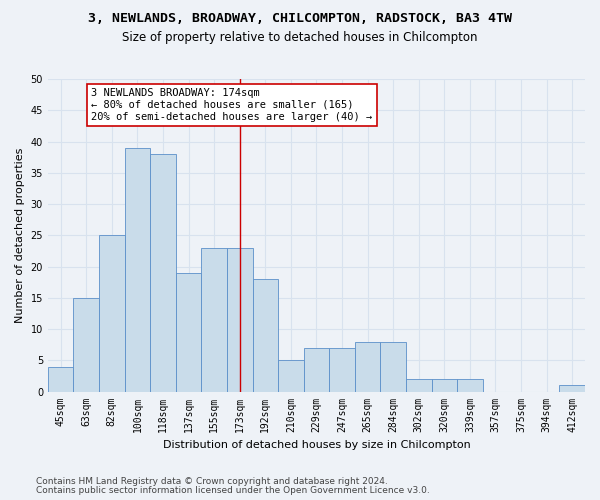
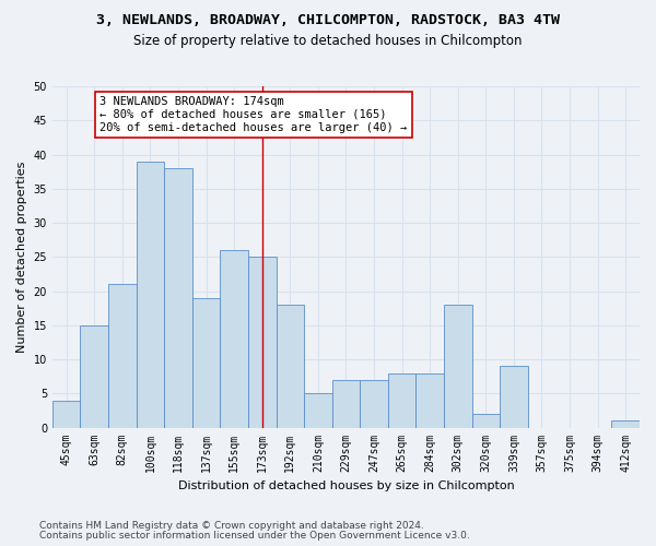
82sqm: 25 -> 21
155sqm: 23 -> 26
173sqm: 23 -> 25
302sqm: 2 -> 18
339sqm: 2 -> 9
